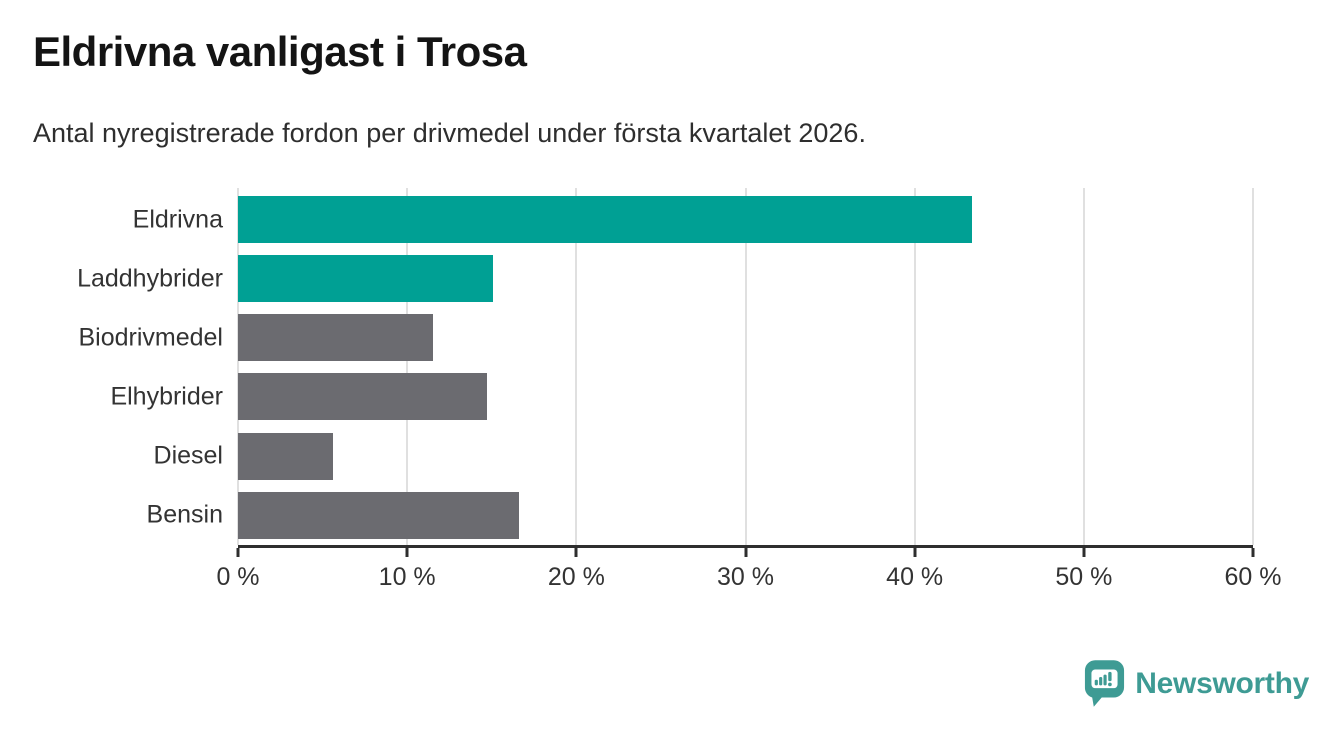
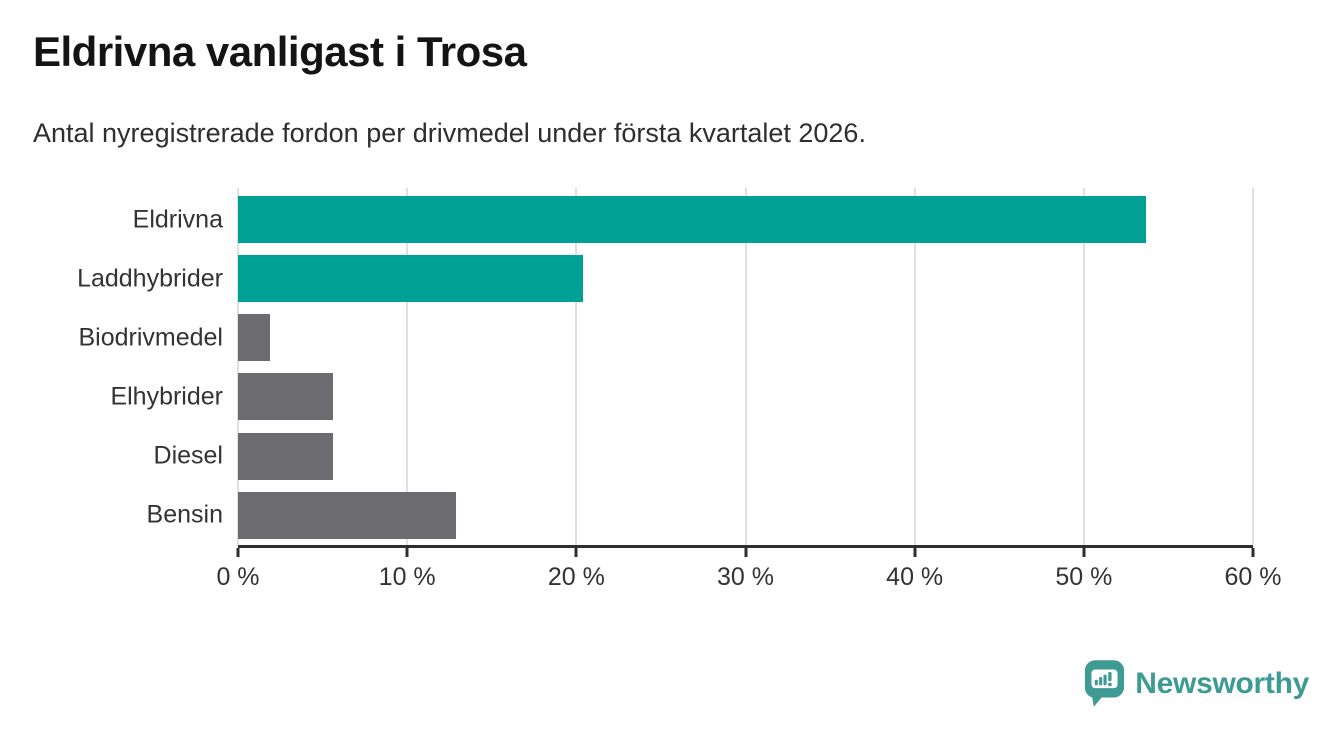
Eldrivna: 43.4% -> 53.7%
Laddhybrider: 15.1% -> 20.4%
Biodrivmedel: 11.5% -> 1.9%
Elhybrider: 14.7% -> 5.6%
Bensin: 16.6% -> 12.9%
